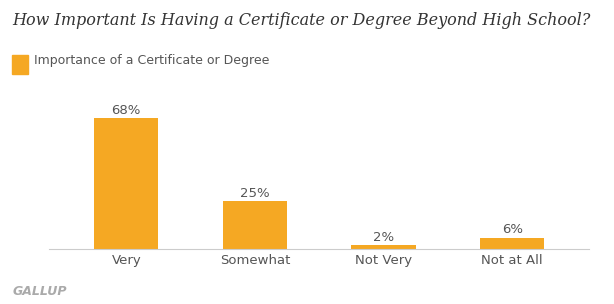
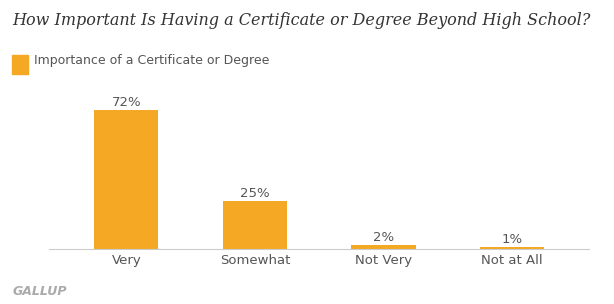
Very: 68% -> 72%
Not at All: 6% -> 1%
